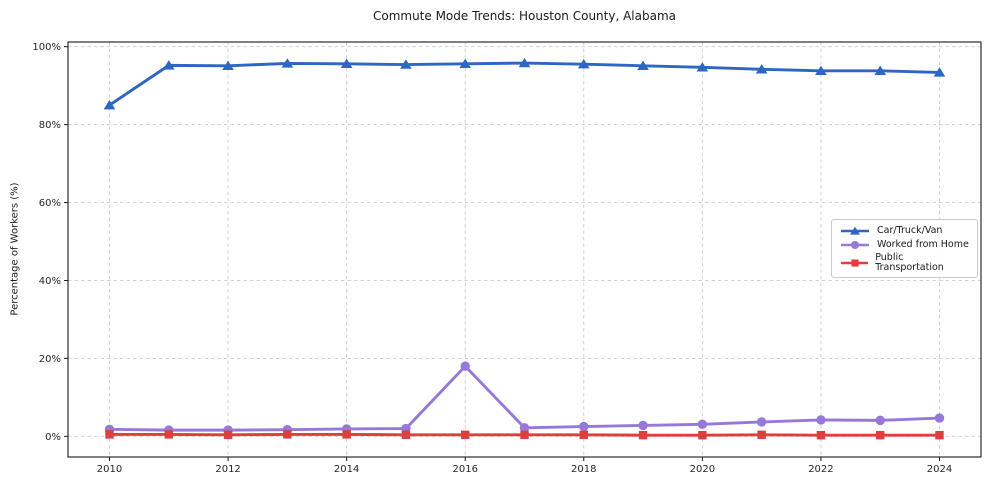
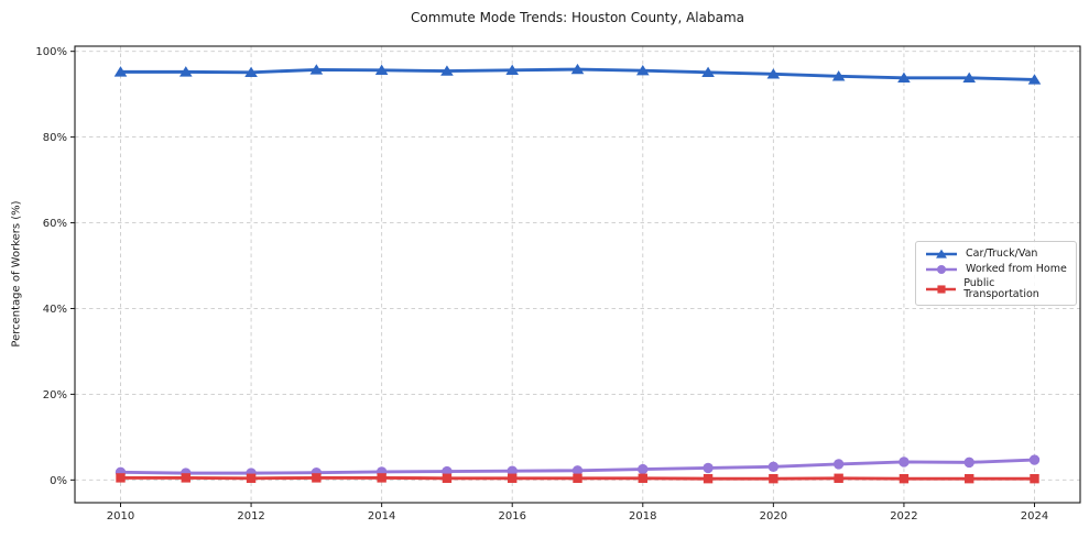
Car/Truck/Van/2010: 85% -> 95%
Worked from Home/2016: 18% -> 2%
